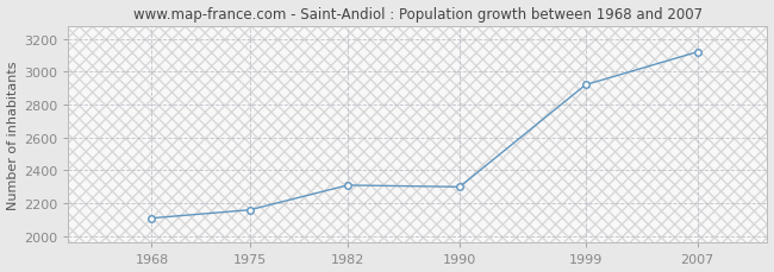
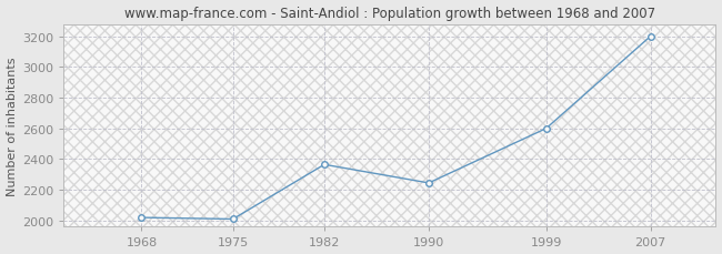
1968: 2110 -> 2020
1975: 2160 -> 2010
1982: 2310 -> 2360
1990: 2300 -> 2240
1999: 2920 -> 2600
2007: 3120 -> 3200
